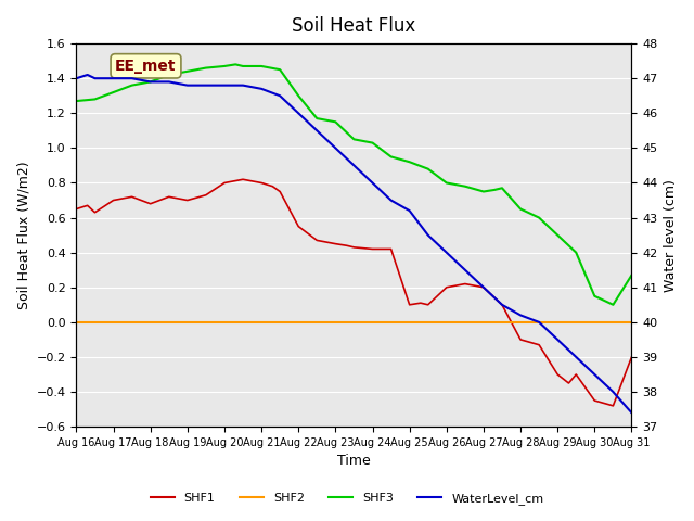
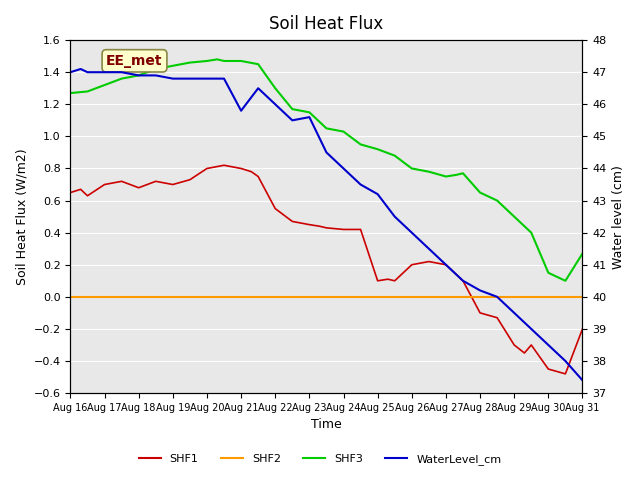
WaterLevel_cm/Aug 21: 46.7 -> 45.8
WaterLevel_cm/Aug 23: 45.0 -> 45.6
